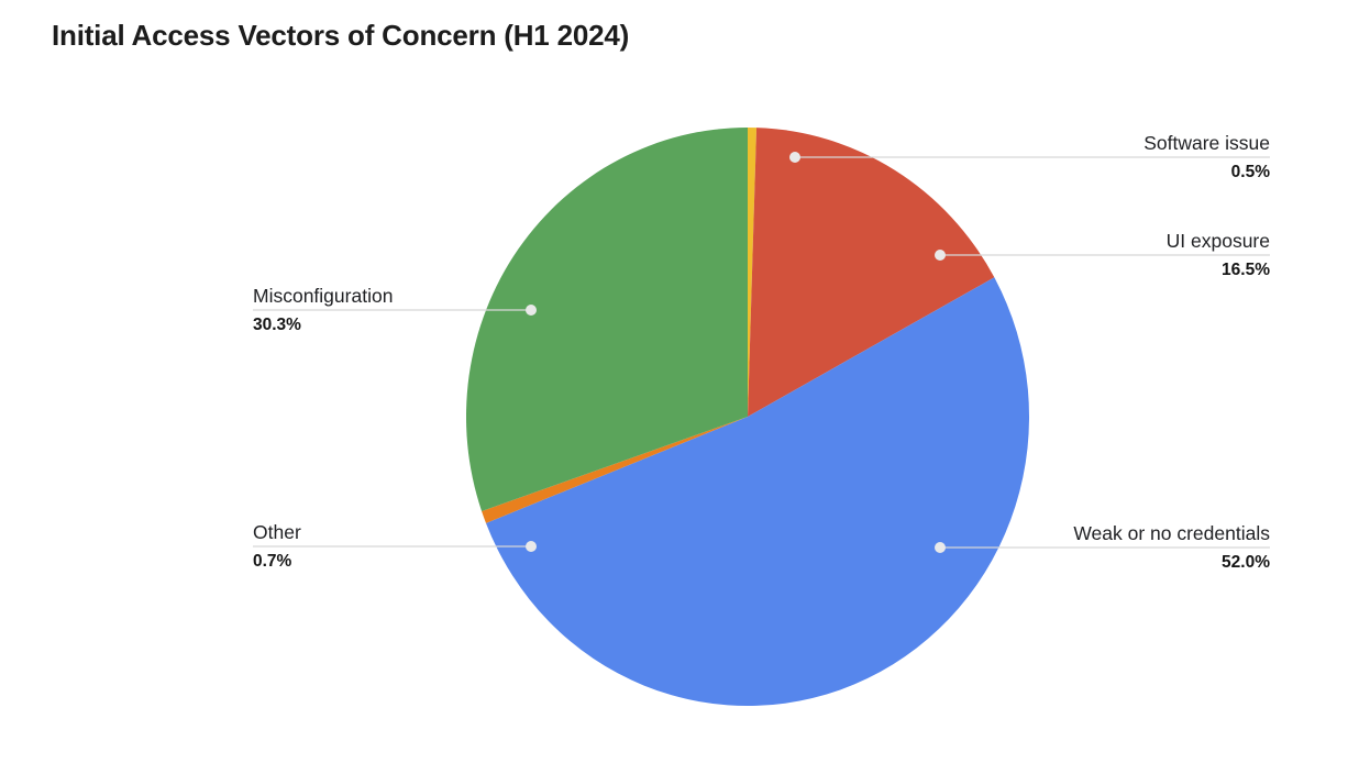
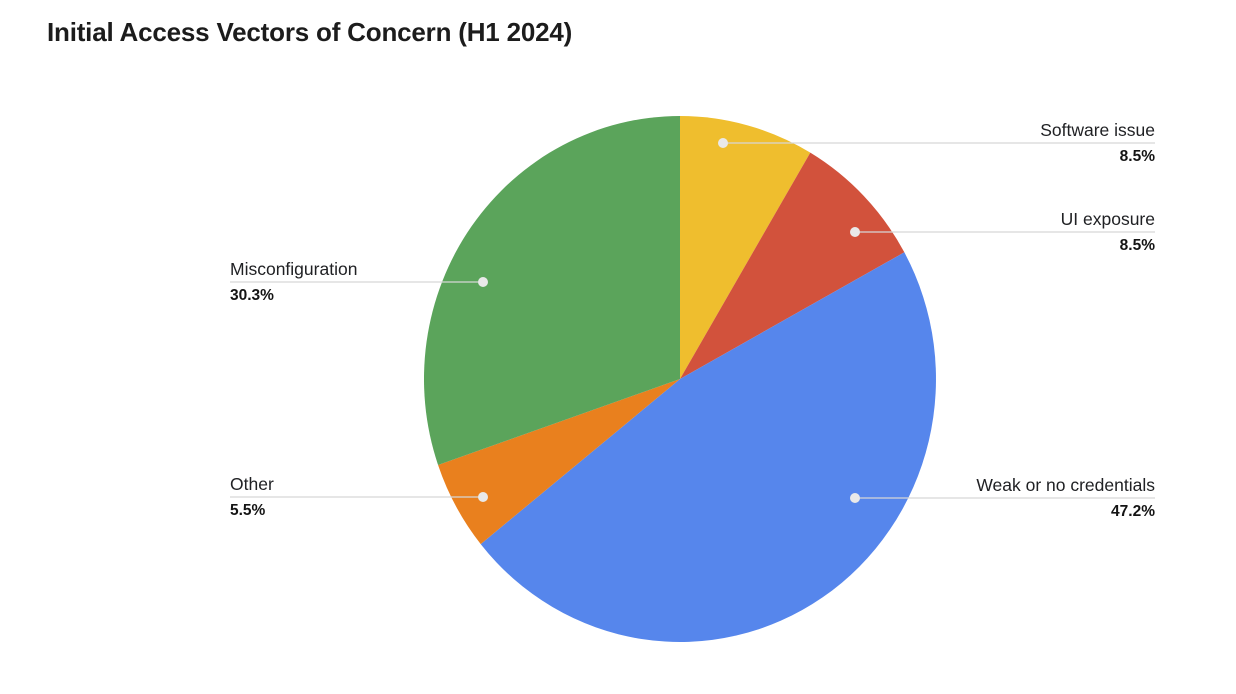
Software issue: 0.5% -> 8.5%
UI exposure: 16.5% -> 8.5%
Weak or no credentials: 52.0% -> 47.2%
Other: 0.7% -> 5.5%
